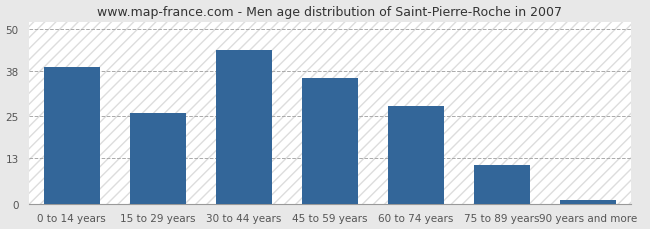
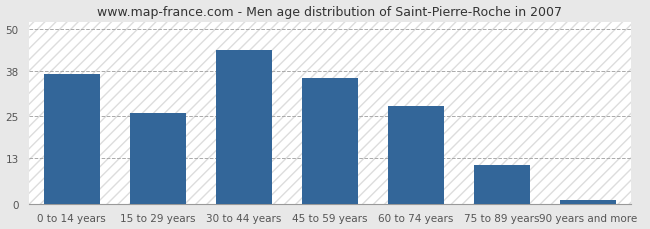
0 to 14 years: 39 -> 37
